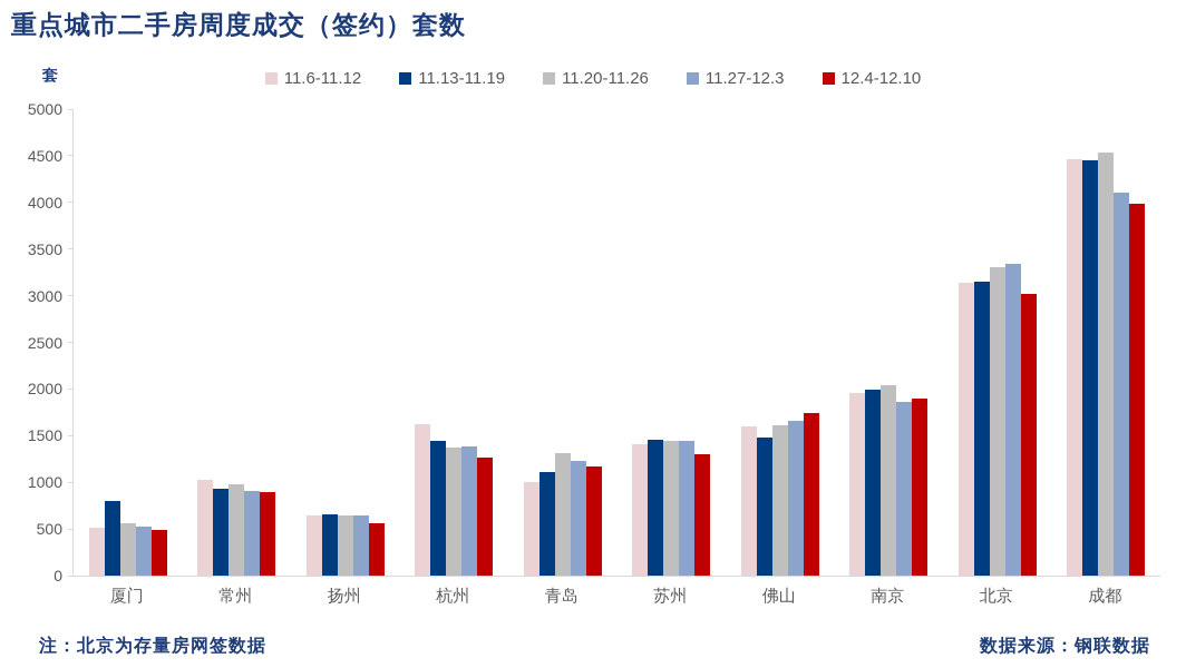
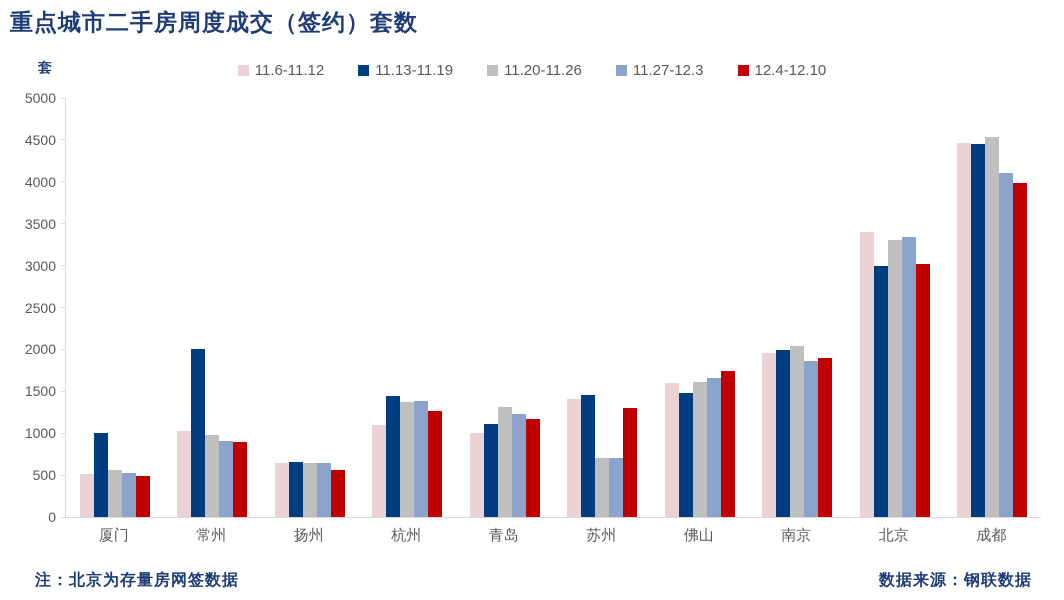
11.13-11.19/厦门: 800 -> 1000
11.13-11.19/常州: 900 -> 2000
11.6-11.12/杭州: 1600 -> 1100
11.20-11.26/苏州: 1400 -> 700
11.27-12.3/苏州: 1400 -> 700
11.6-11.12/北京: 3100 -> 3400
11.13-11.19/北京: 3200 -> 3000
